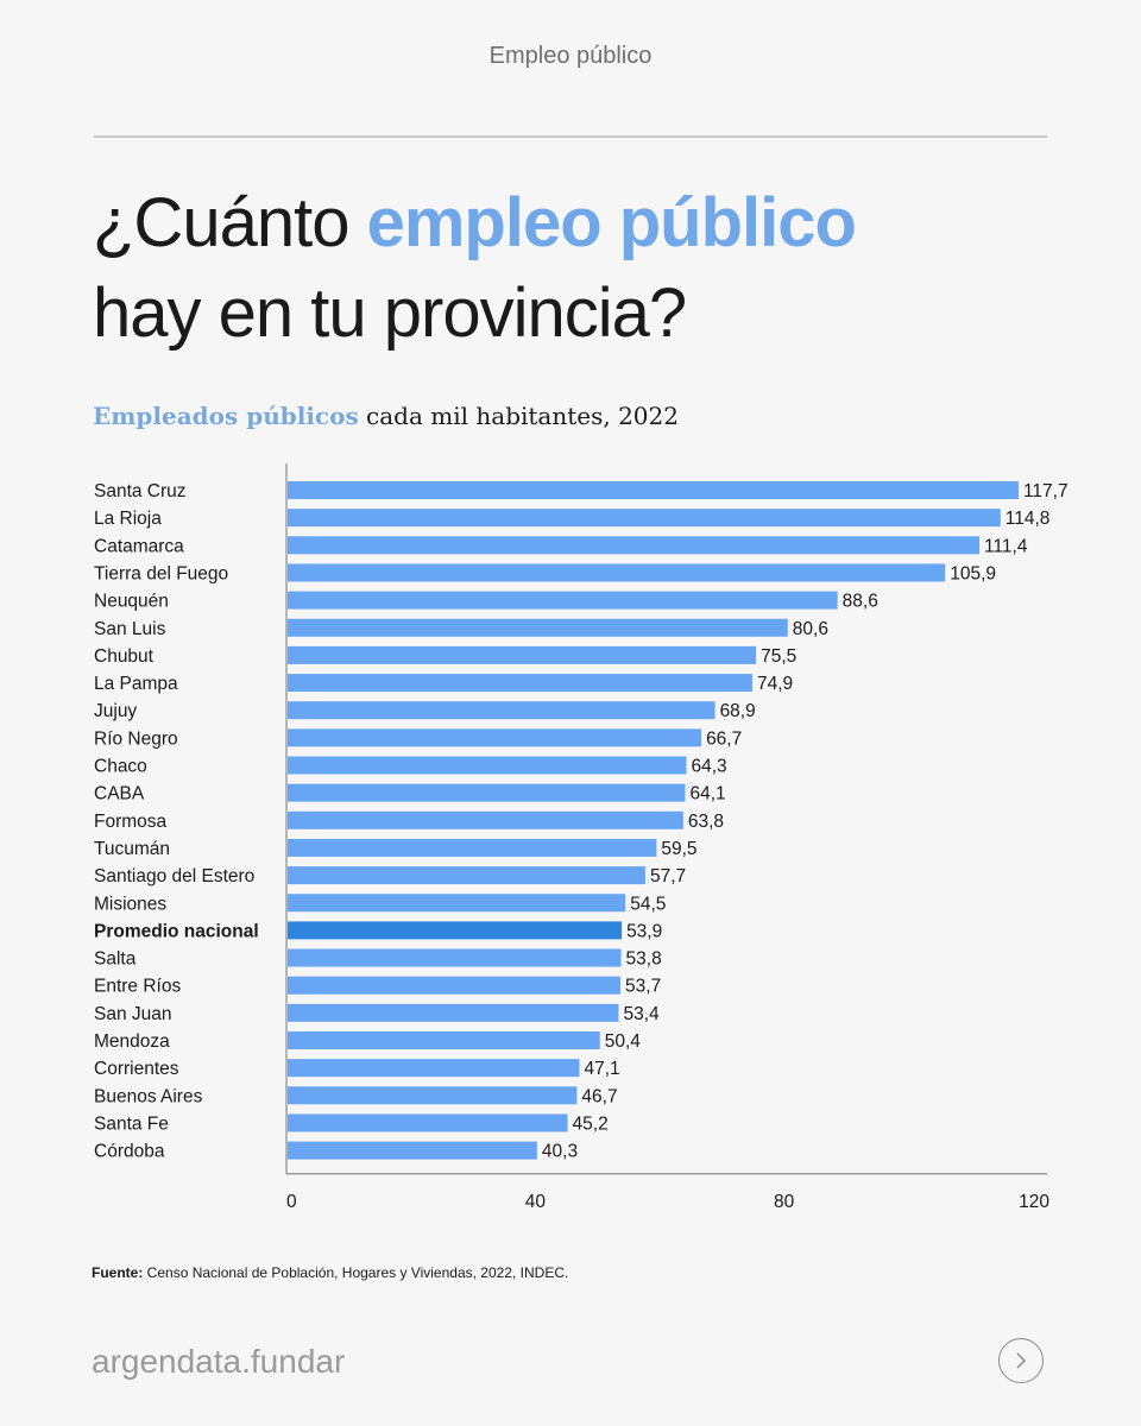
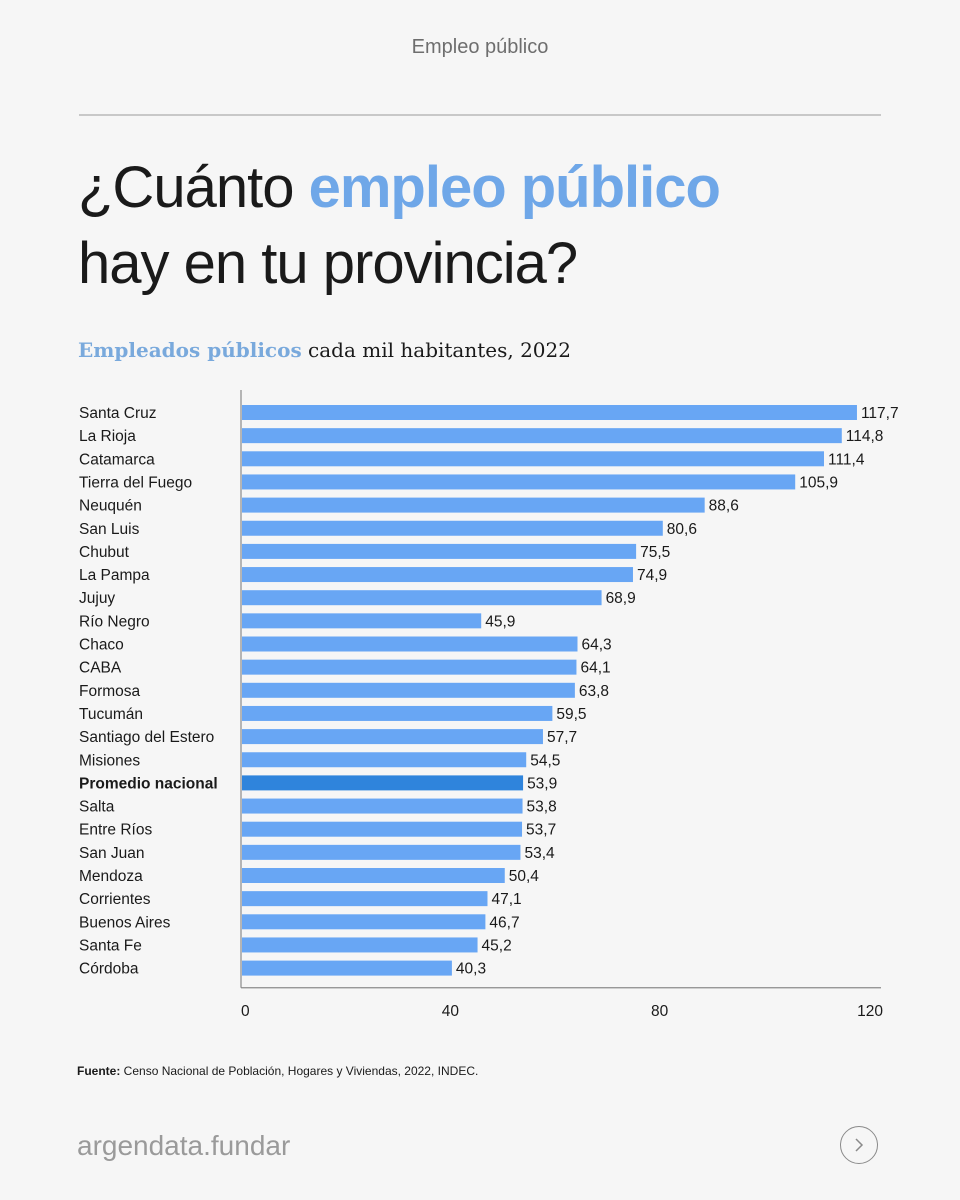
Río Negro: 66,7 -> 45,9
